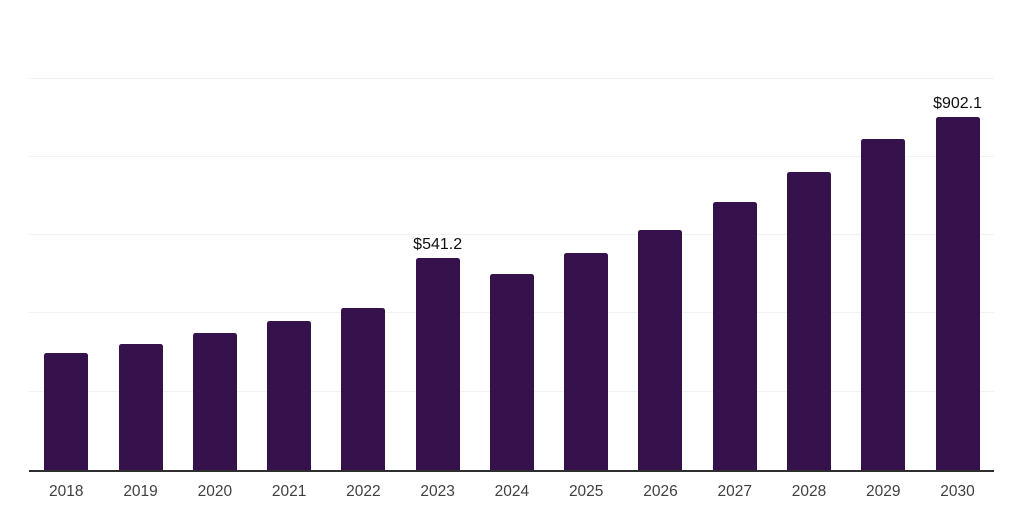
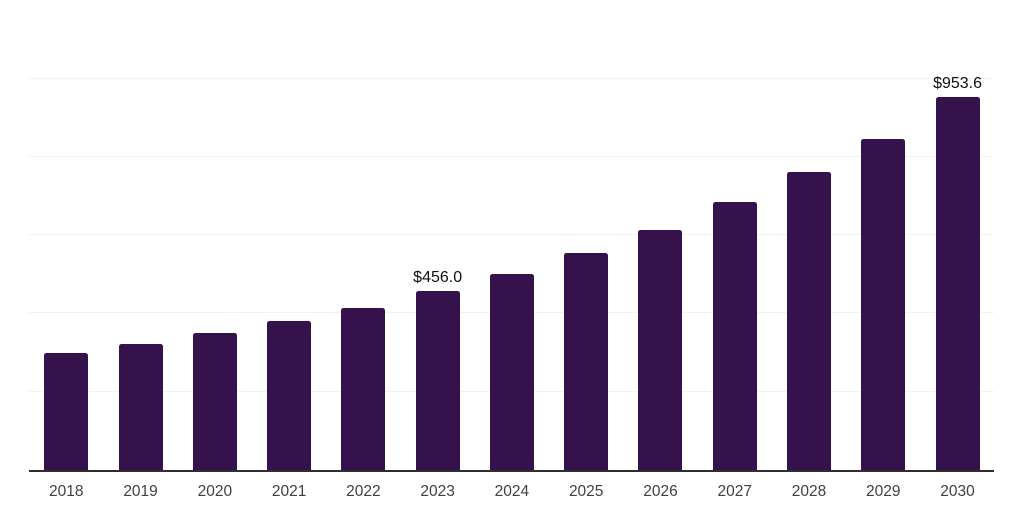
2023: $541.2 -> $456.0
2030: $902.1 -> $953.6
